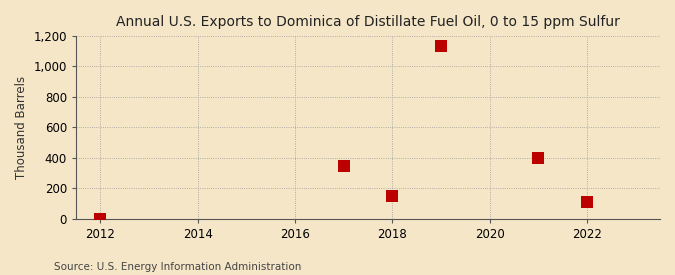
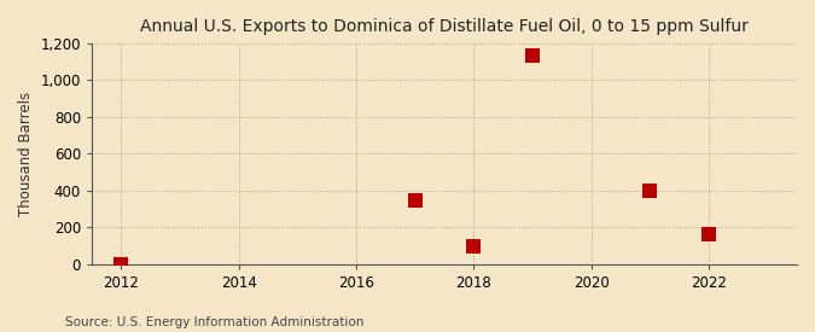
2018: 150 -> 100
2022: 110 -> 160
